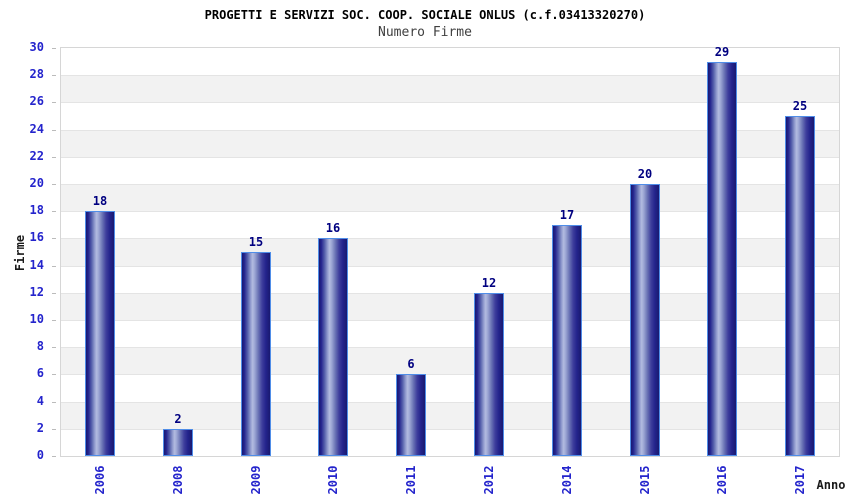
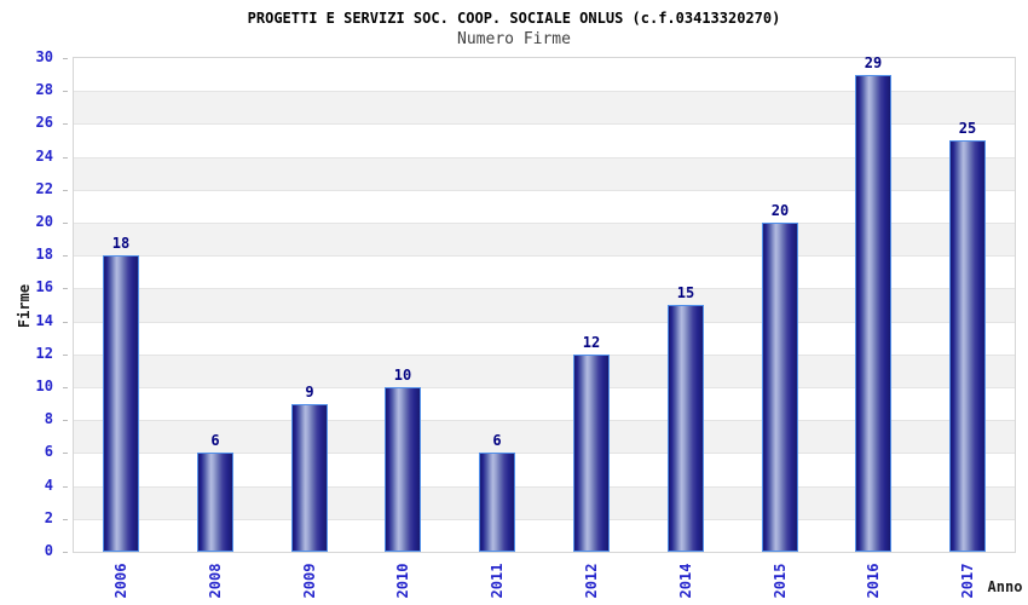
2008: 2 -> 6
2009: 15 -> 9
2010: 16 -> 10
2014: 17 -> 15
